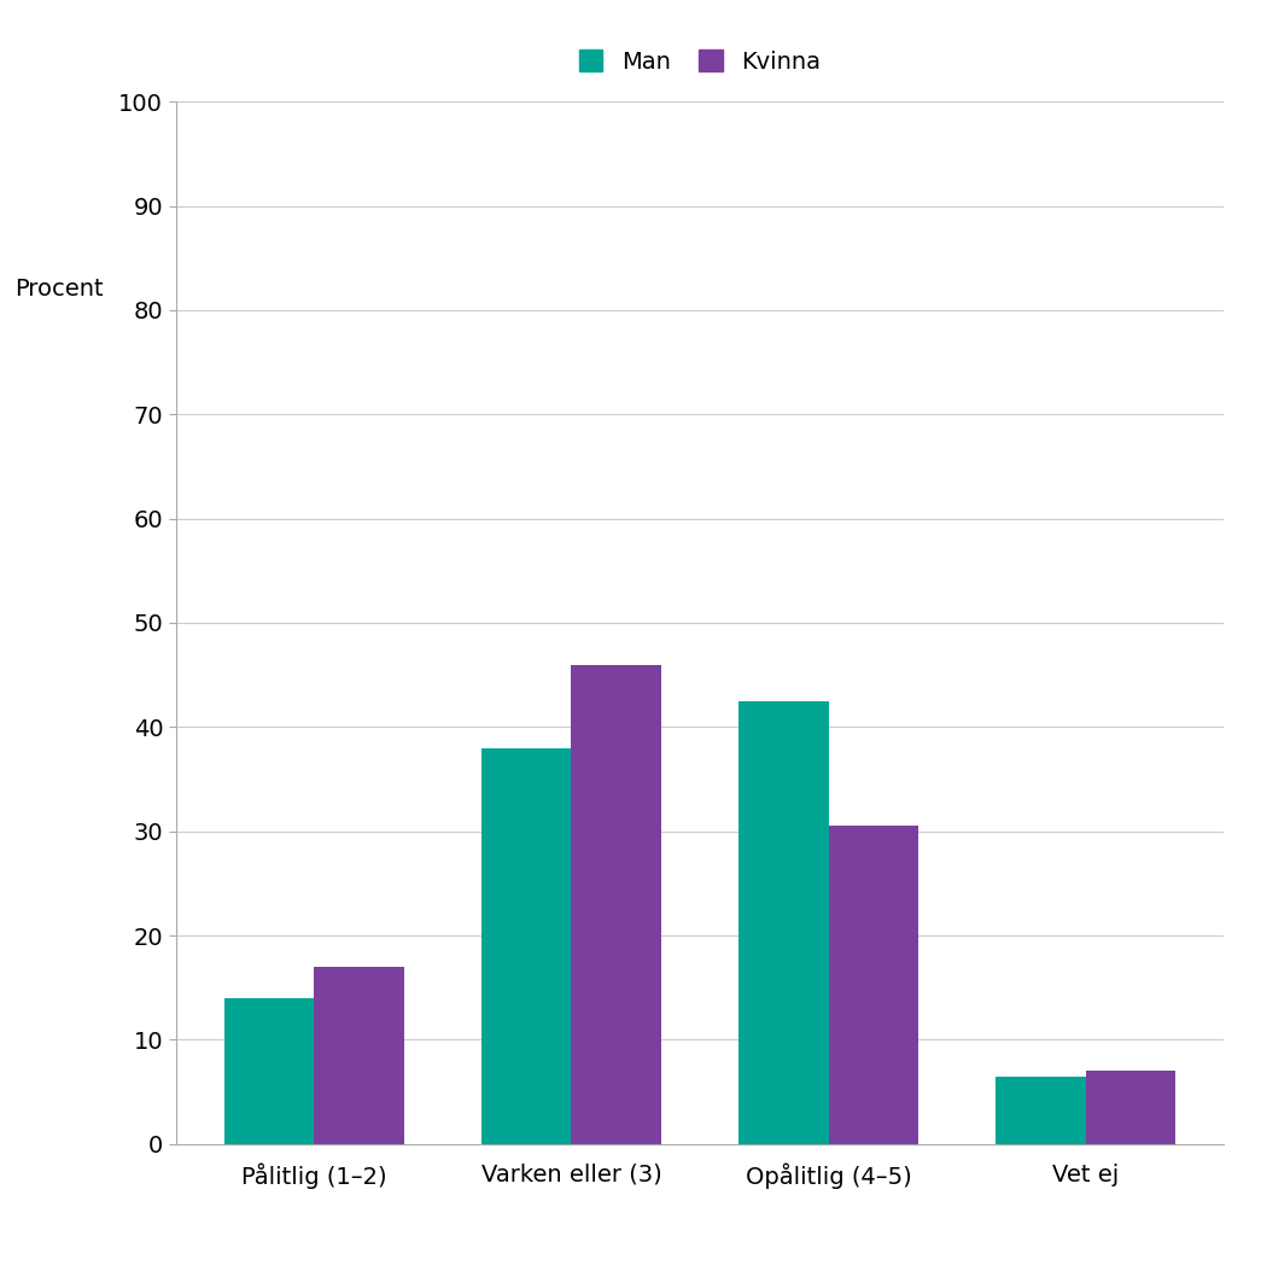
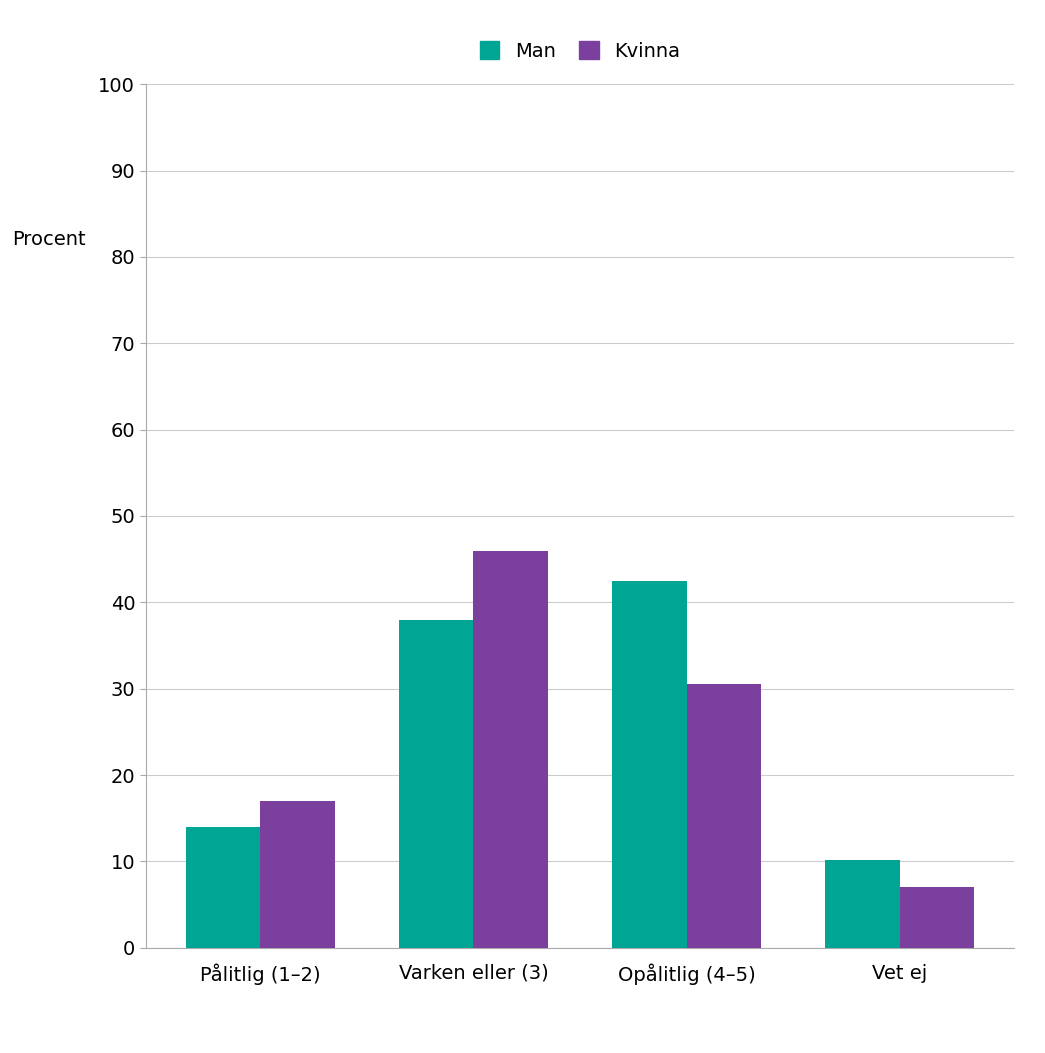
Man/Vet ej: 6.5 -> 10.2
